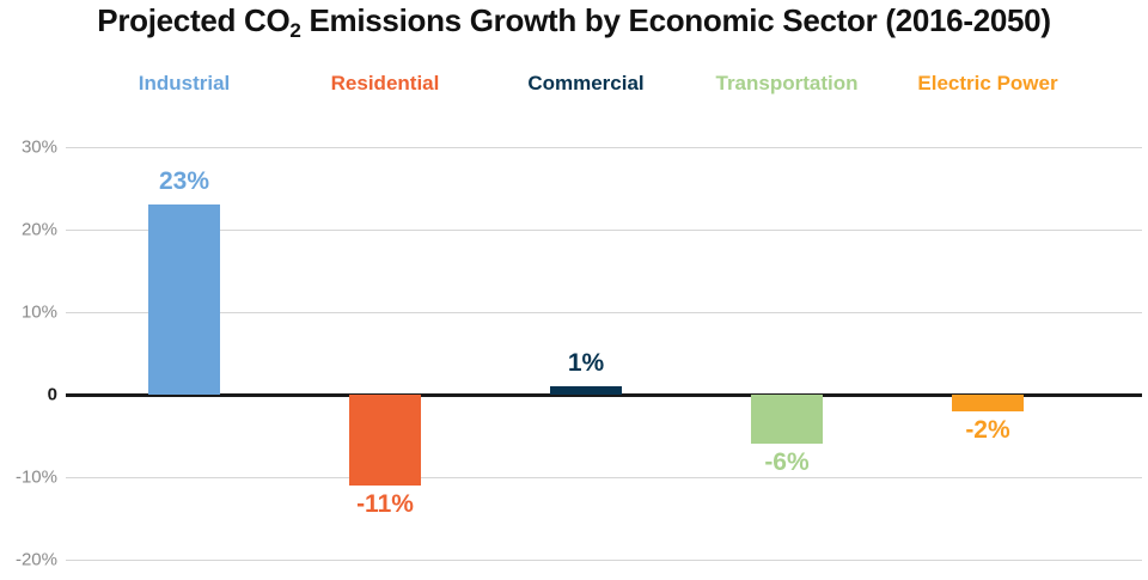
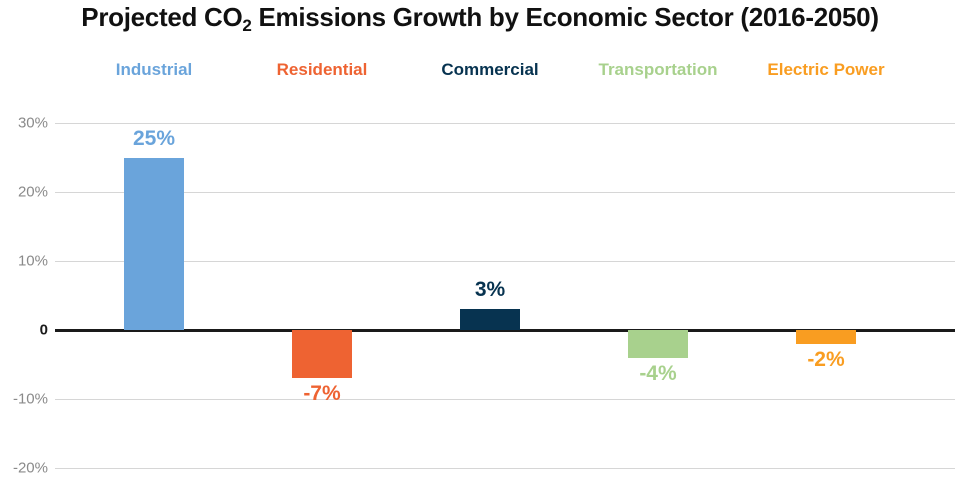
Industrial: 23% -> 25%
Residential: -11% -> -7%
Commercial: 1% -> 3%
Transportation: -6% -> -4%
